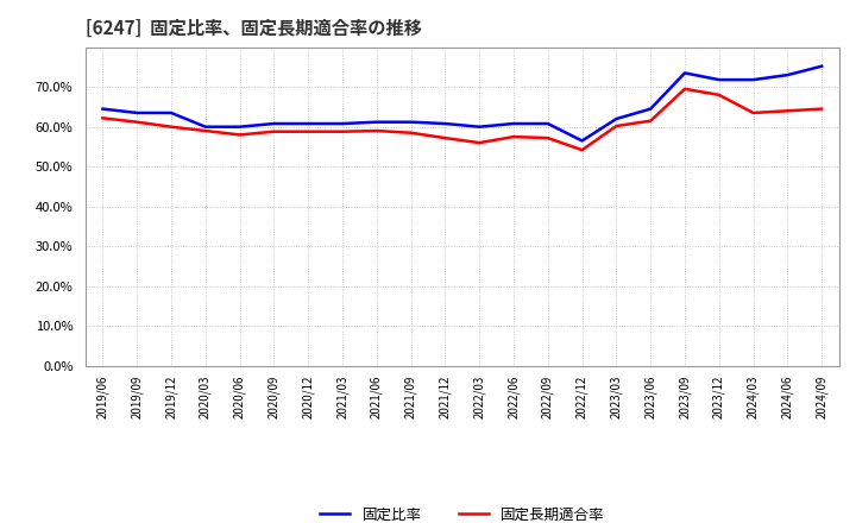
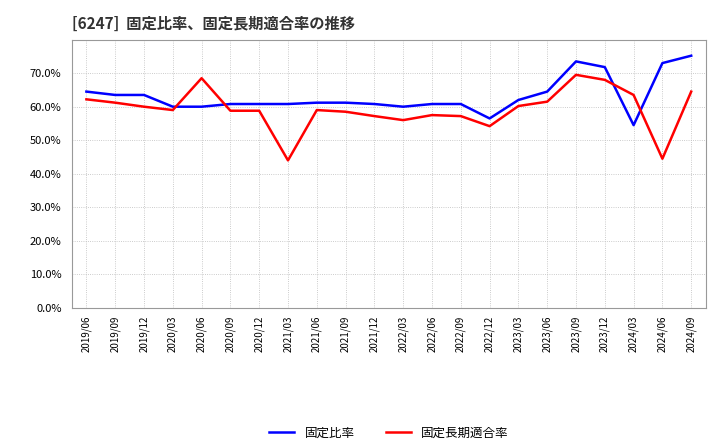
固定長期適合率/2020/06: 58.0% -> 68.5%
固定長期適合率/2021/03: 58.8% -> 44.0%
固定比率/2024/03: 71.8% -> 54.5%
固定長期適合率/2024/06: 64.0% -> 44.5%
